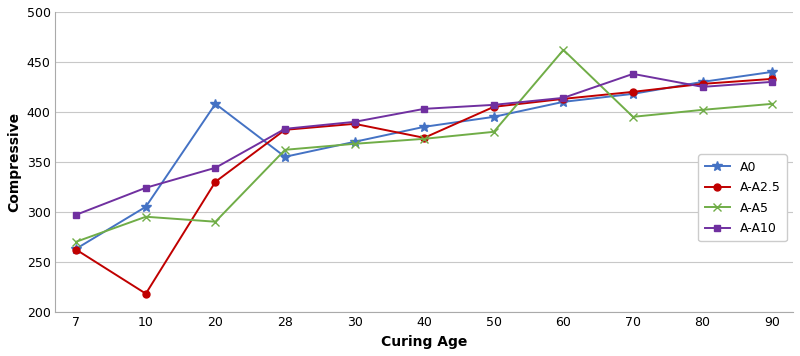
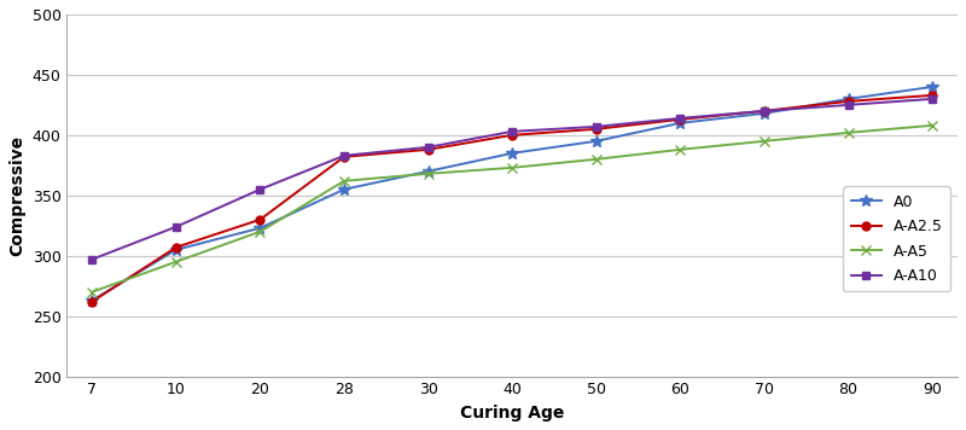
A-A2.5/10: 218 -> 307
A0/20: 408 -> 323
A-A5/20: 290 -> 320
A-A10/20: 344 -> 355
A-A2.5/40: 374 -> 400
A-A5/60: 462 -> 388
A-A10/70: 438 -> 420
